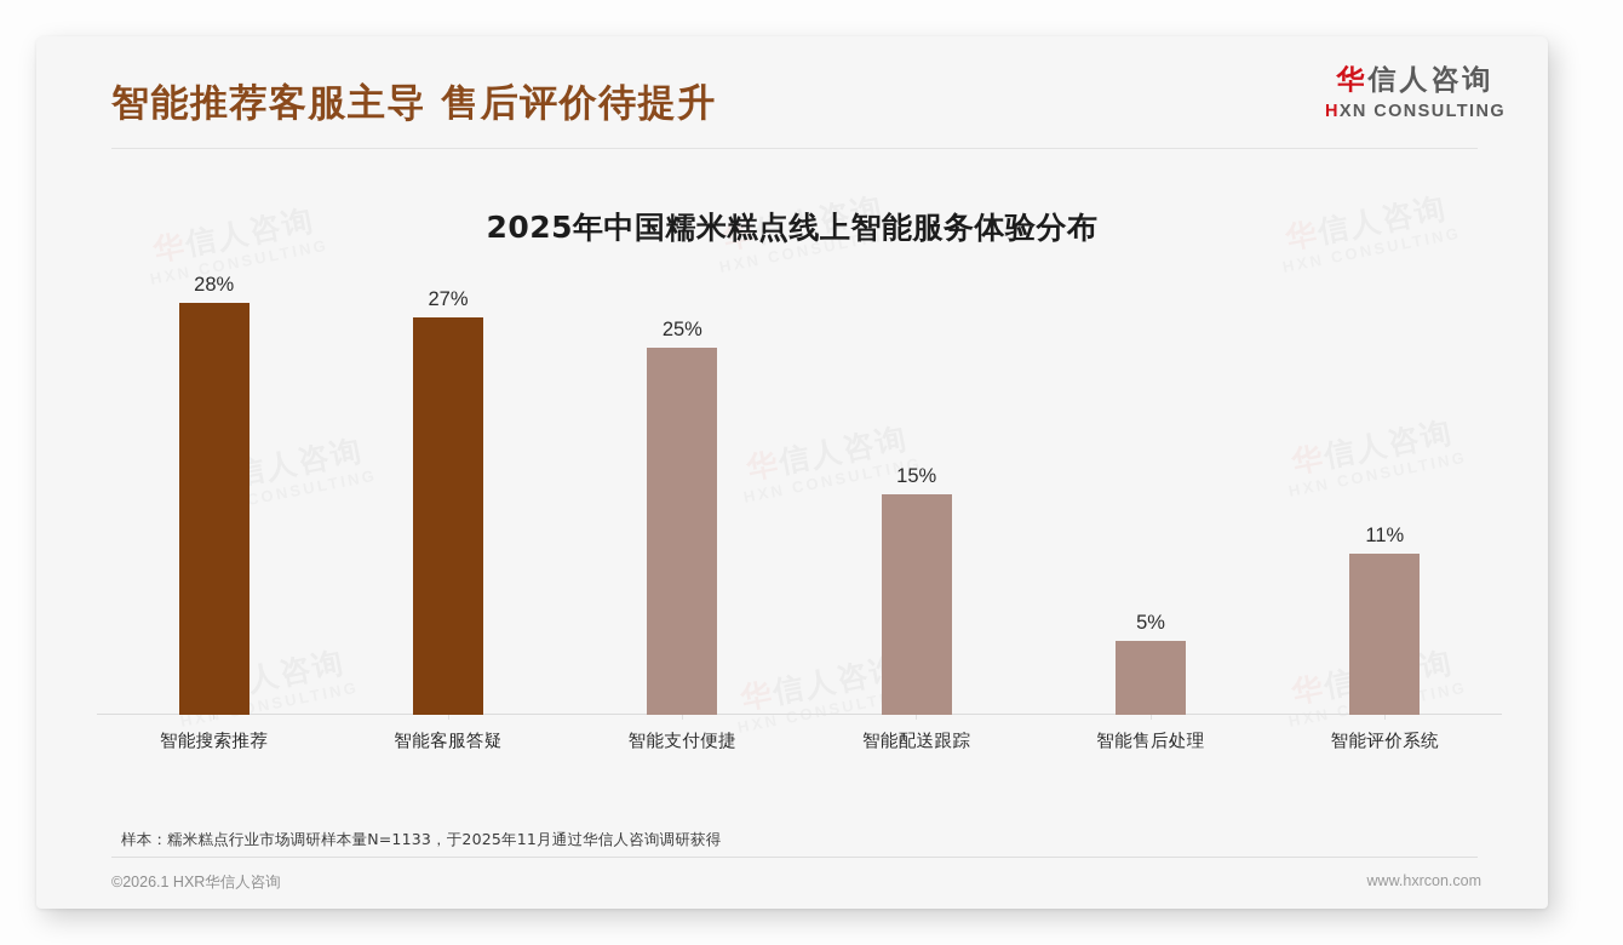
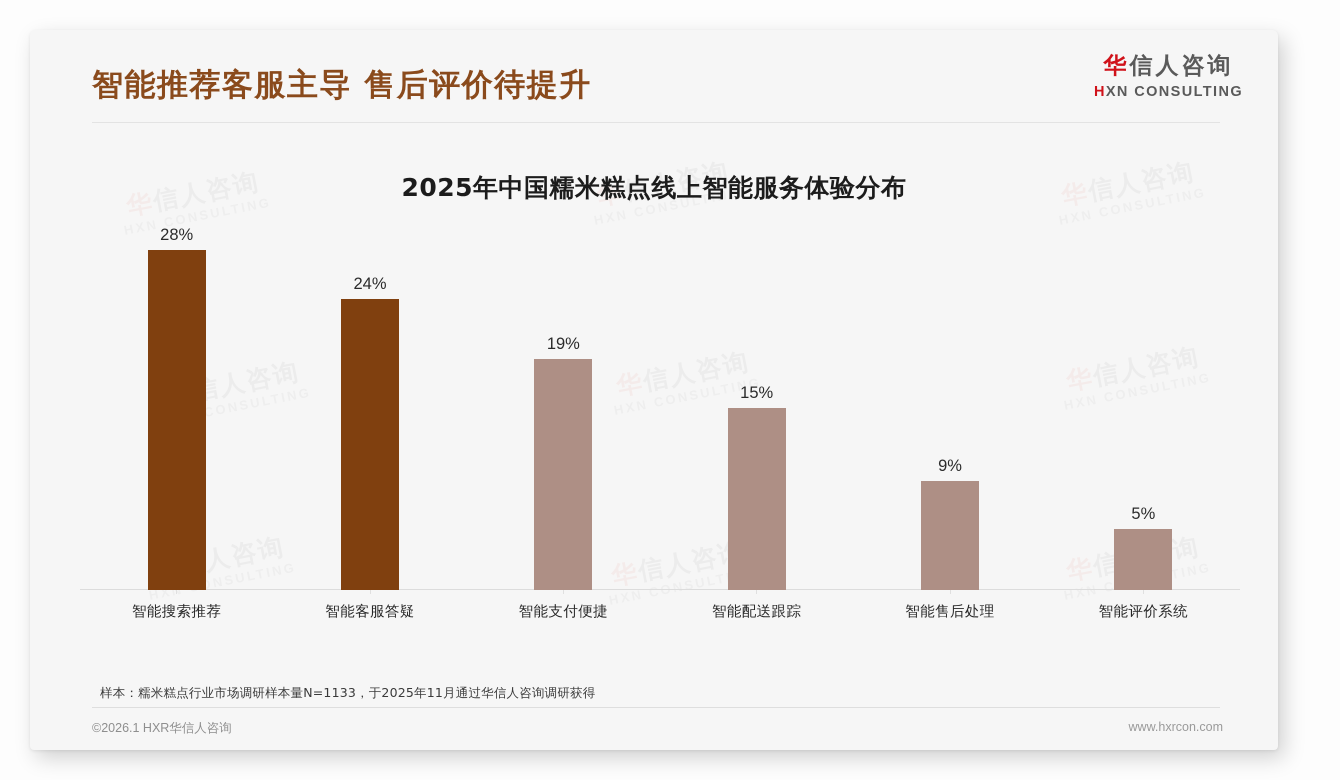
智能客服答疑: 27% -> 24%
智能支付便捷: 25% -> 19%
智能售后处理: 5% -> 9%
智能评价系统: 11% -> 5%
